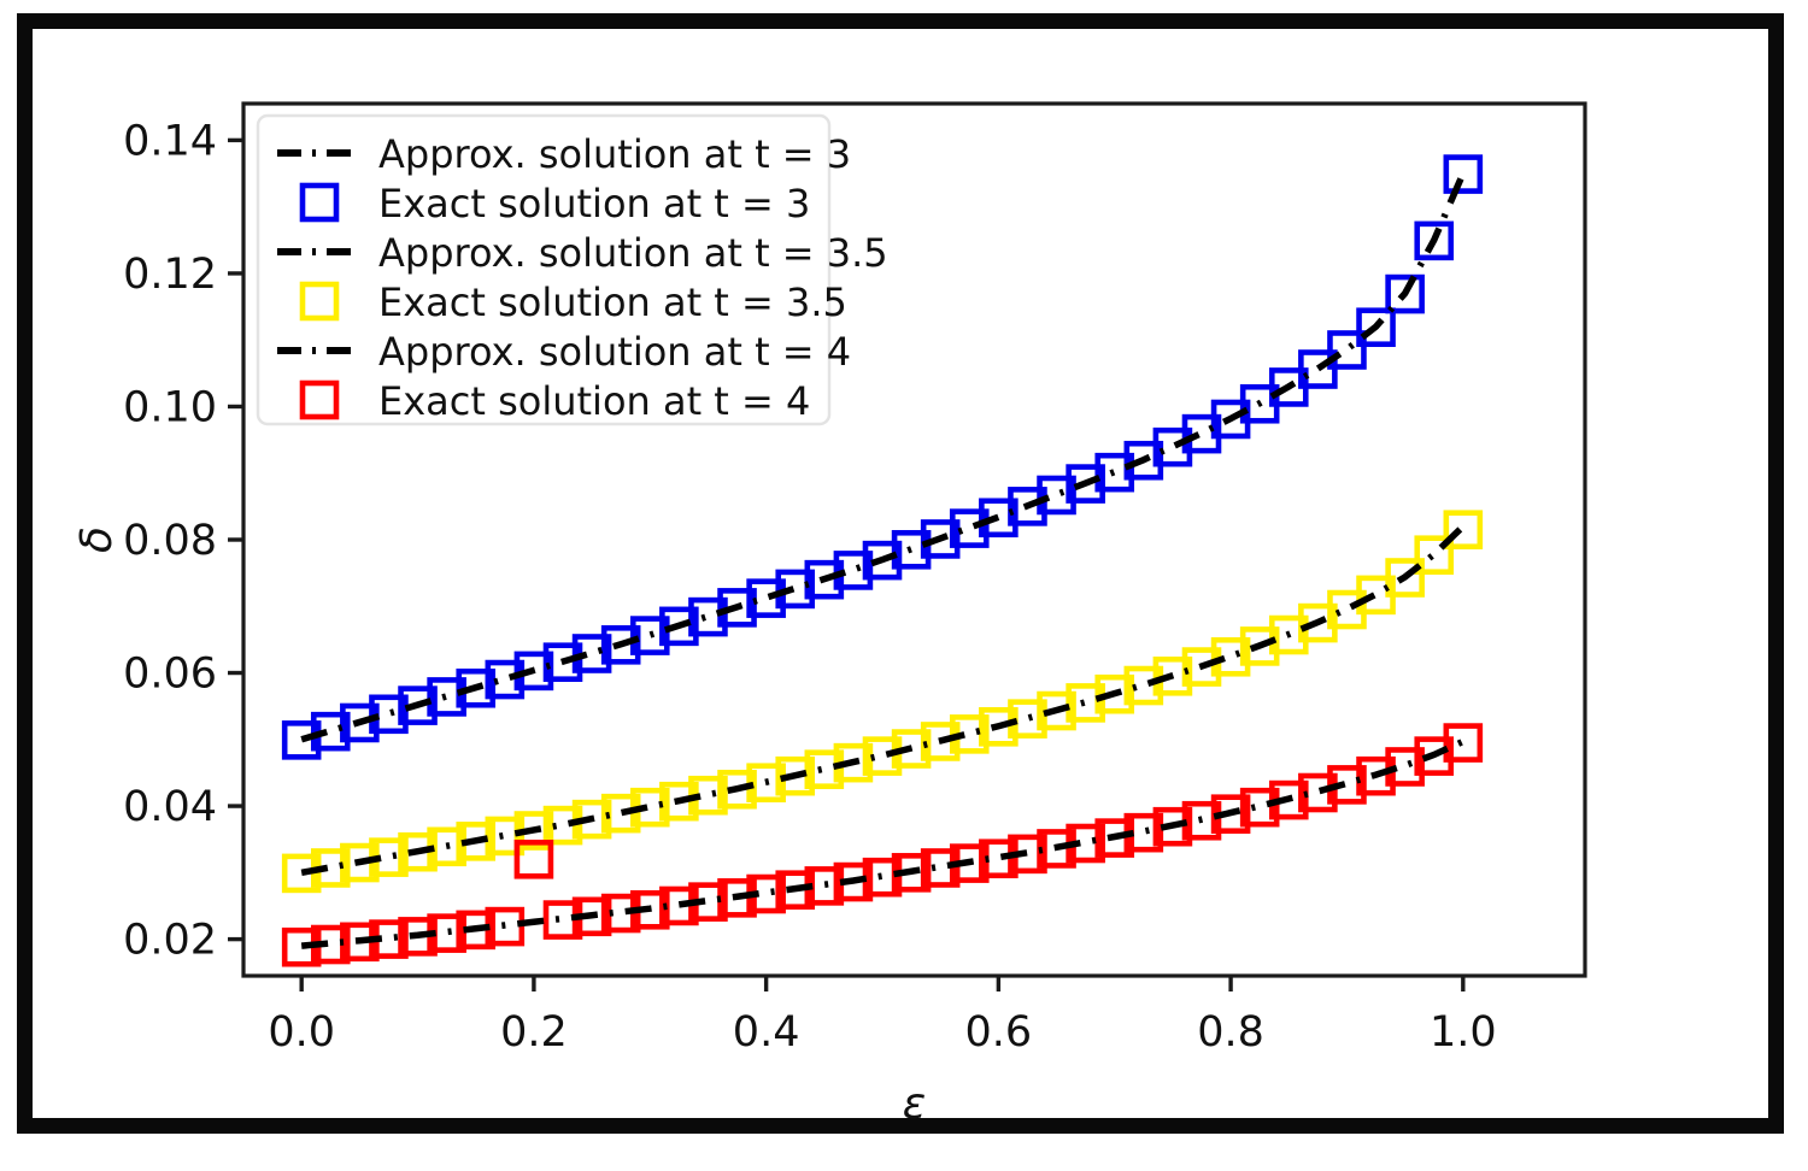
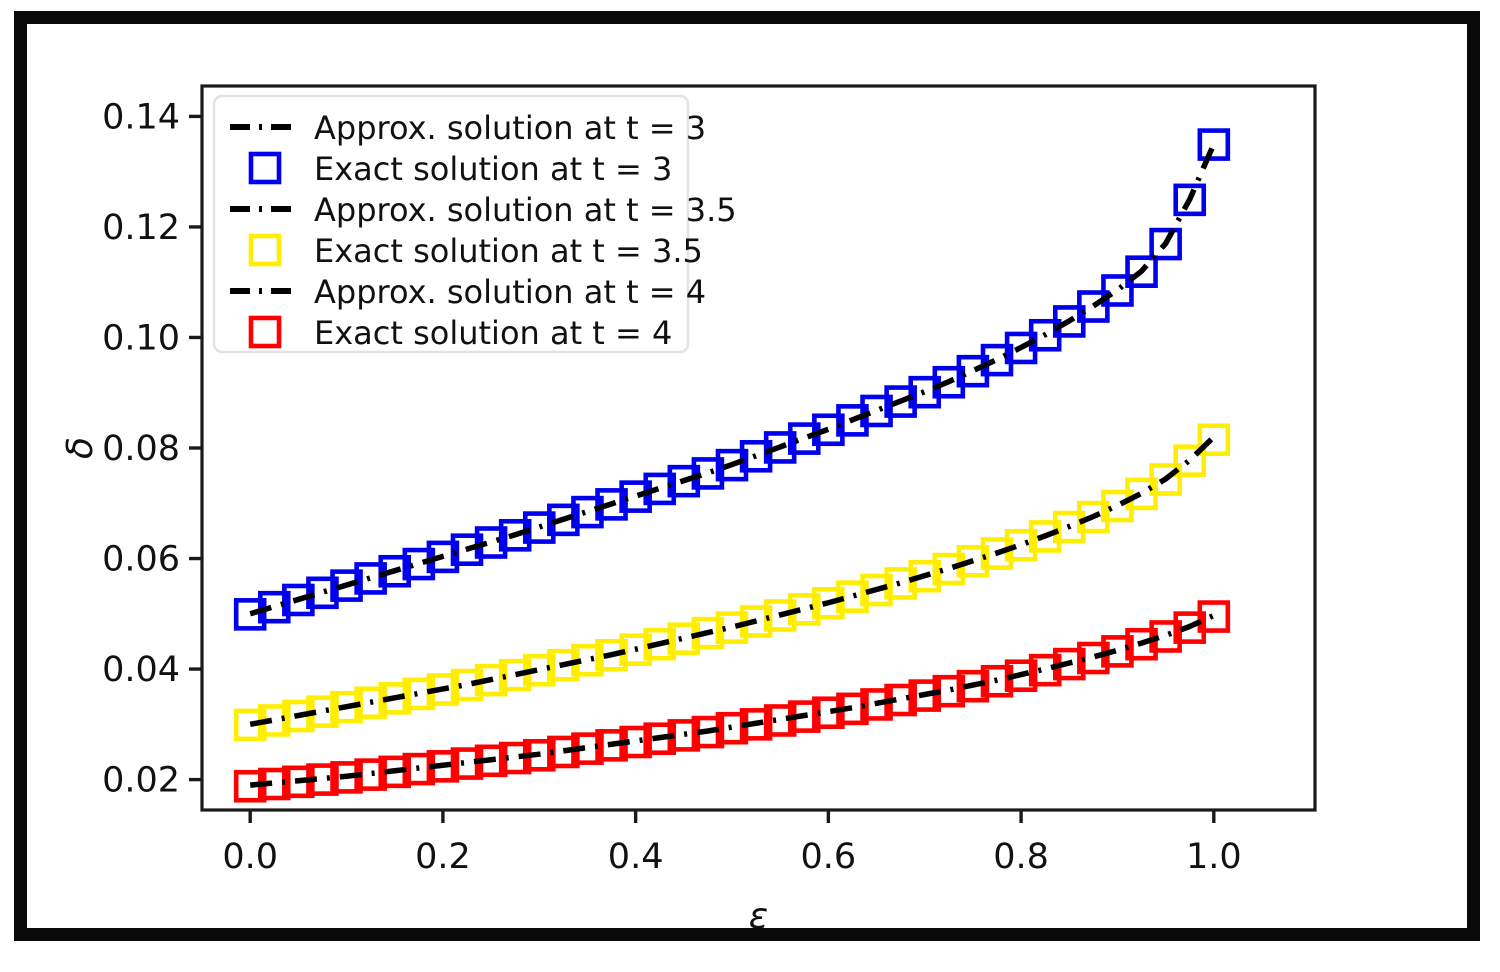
Exact solution at t = 4/0.2: 0.032 -> 0.022
